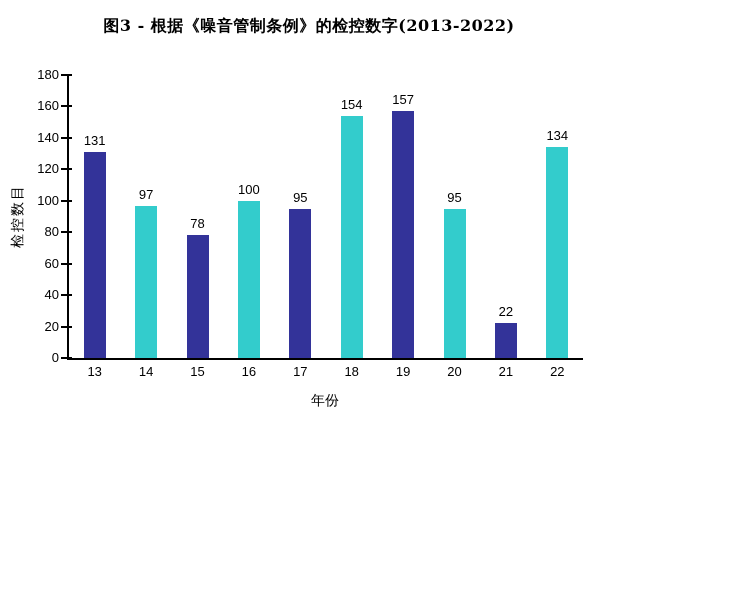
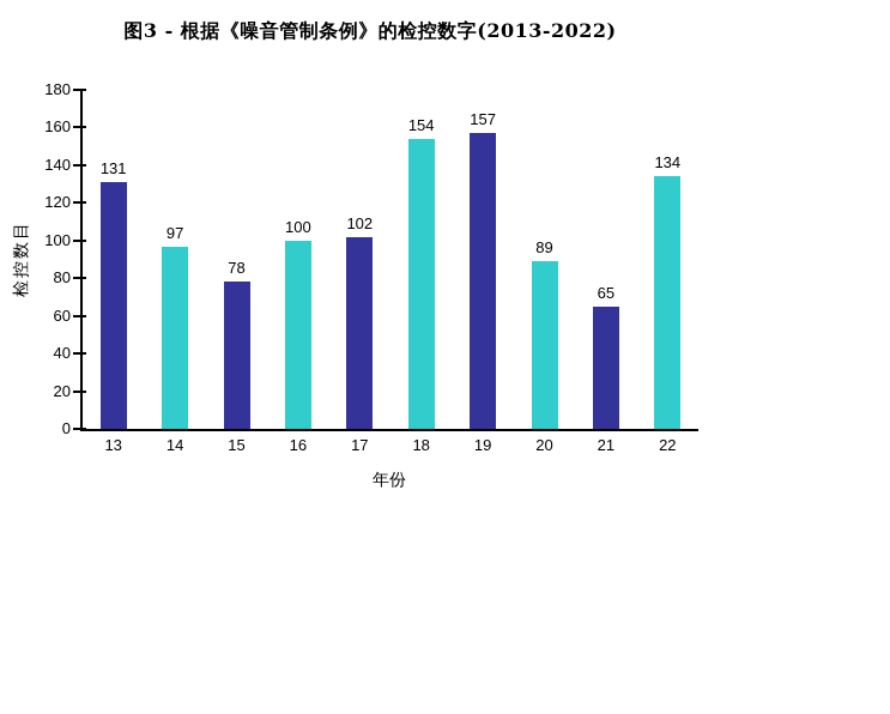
17: 95 -> 102
20: 95 -> 89
21: 22 -> 65
